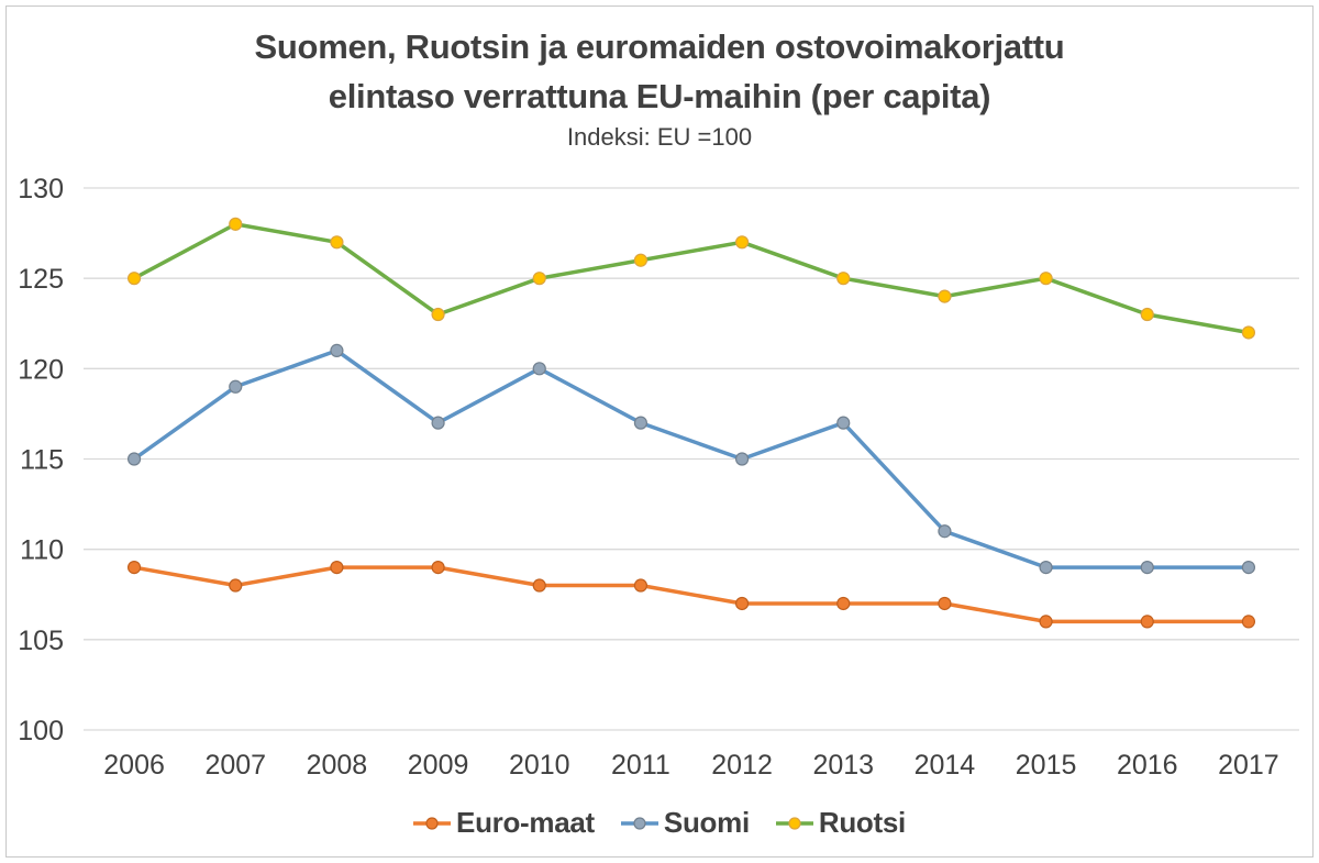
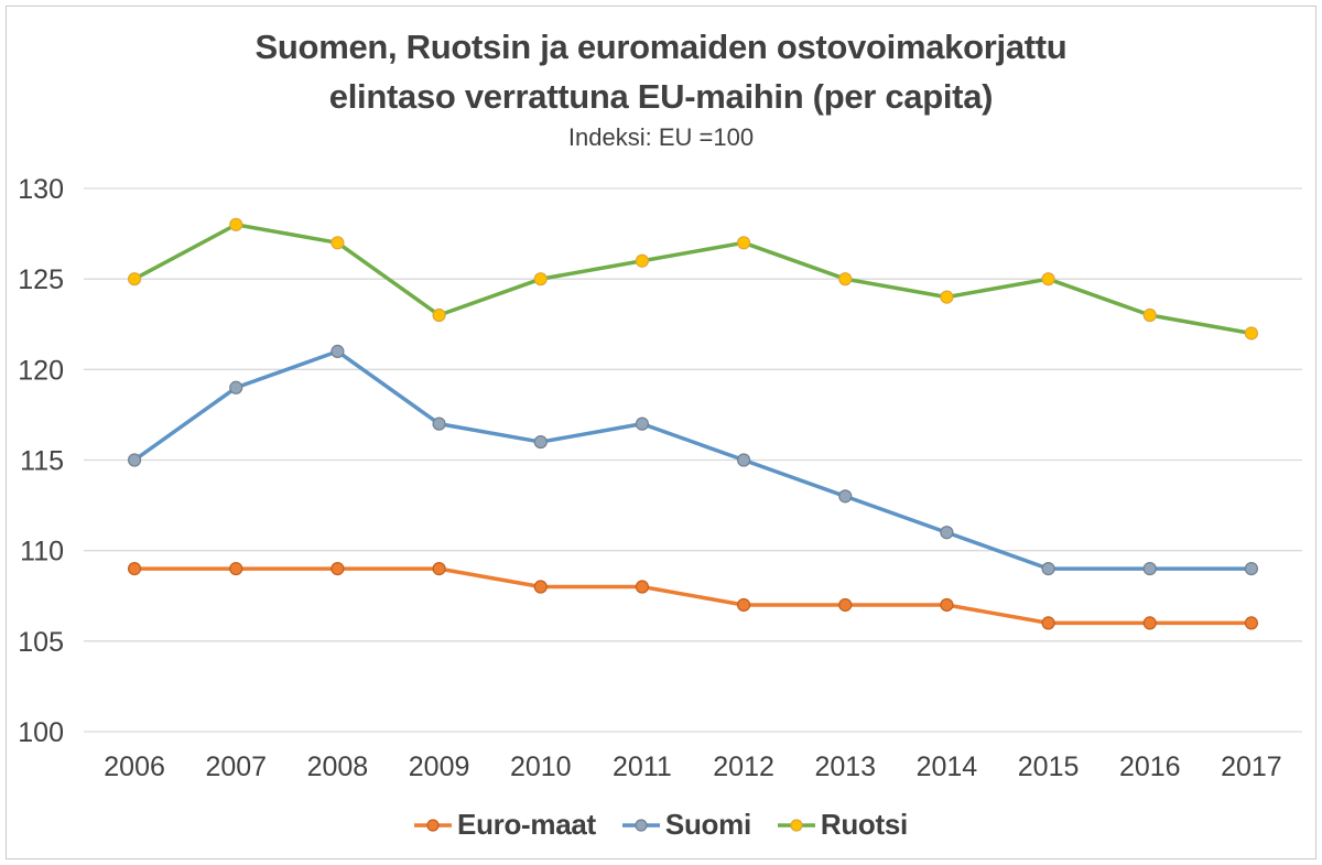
Euro-maat/2007: 108 -> 109
Suomi/2010: 120 -> 116
Suomi/2013: 117 -> 113
